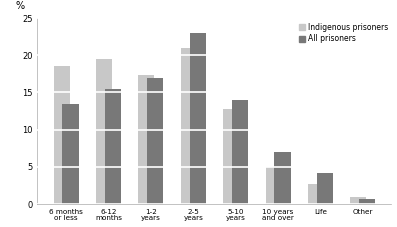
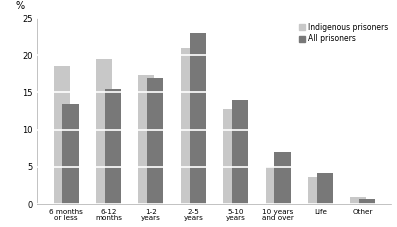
Indigenous prisoners/Life: 2.7 -> 3.6
